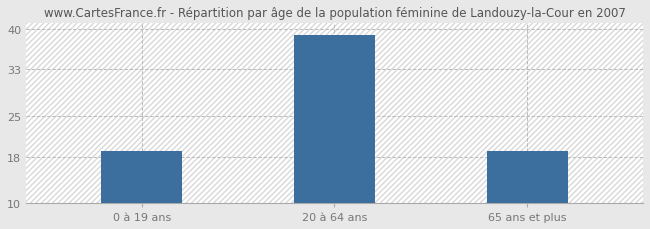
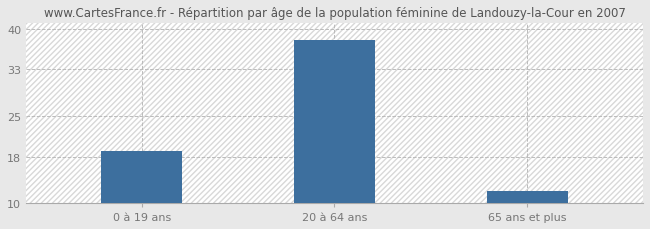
20 à 64 ans: 39 -> 38
65 ans et plus: 19 -> 12
